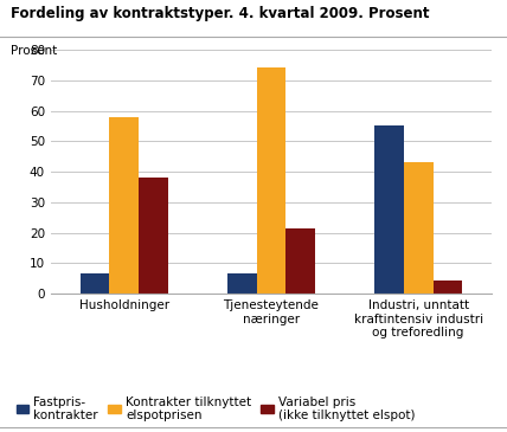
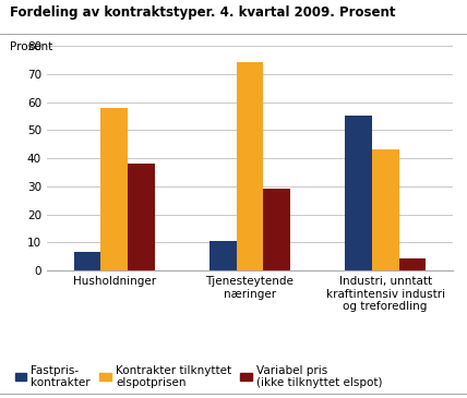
Fastpris- kontrakter/Tjenesteytende næringer: 6.5 -> 10.5
Variabel pris (ikke tilknyttet elspot)/Tjenesteytende næringer: 21.5 -> 29.0
